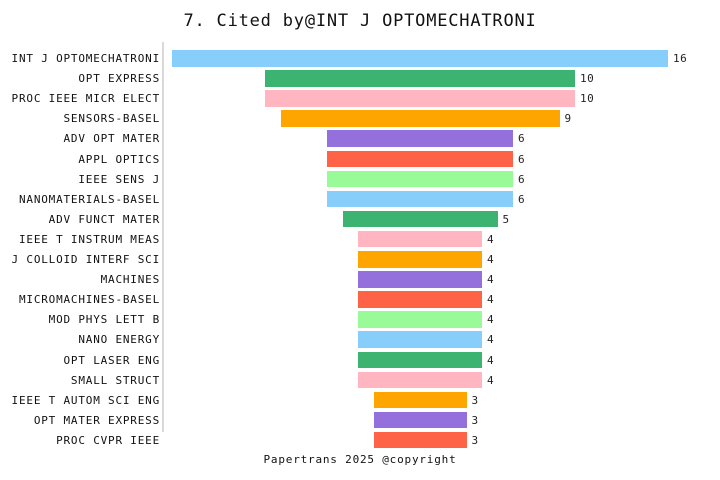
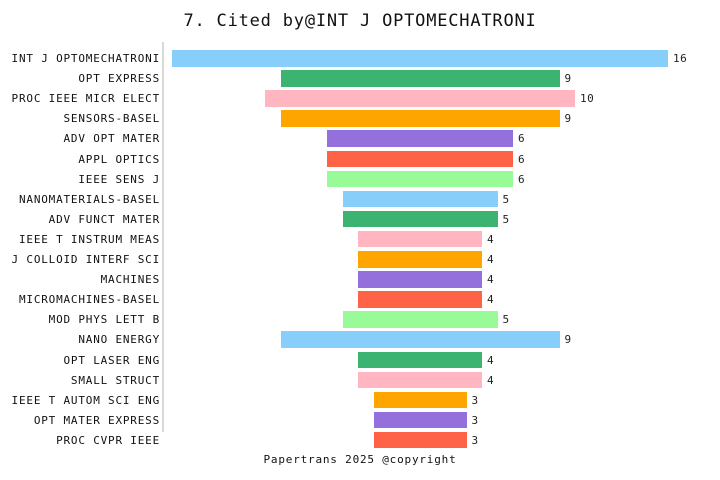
OPT EXPRESS: 10 -> 9
NANOMATERIALS-BASEL: 6 -> 5
MOD PHYS LETT B: 4 -> 5
NANO ENERGY: 4 -> 9
